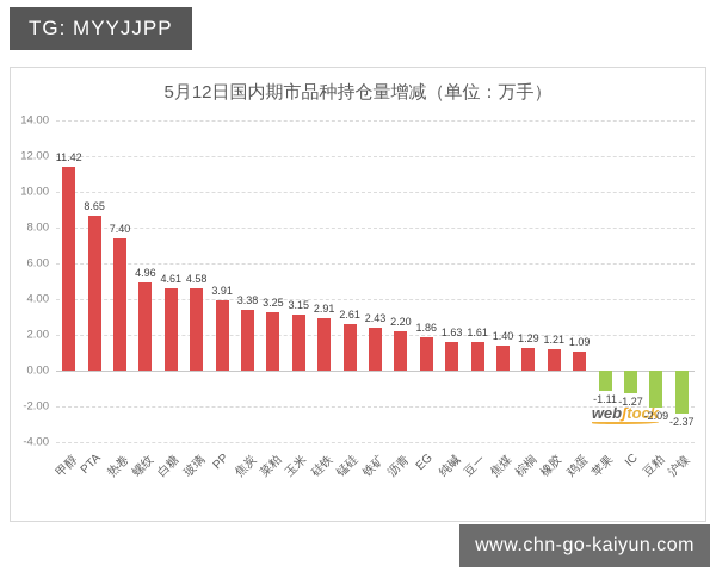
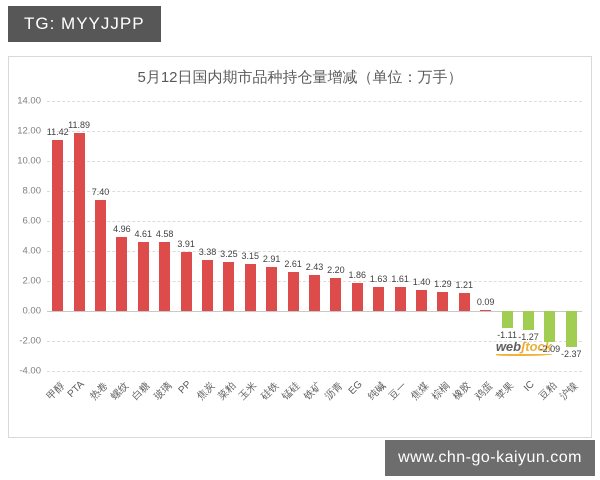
PTA: 8.65 -> 11.89
鸡蛋: 1.09 -> 0.09
